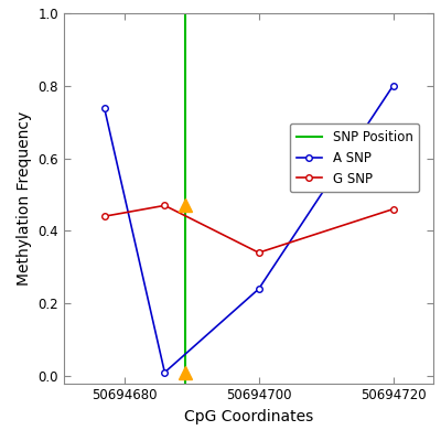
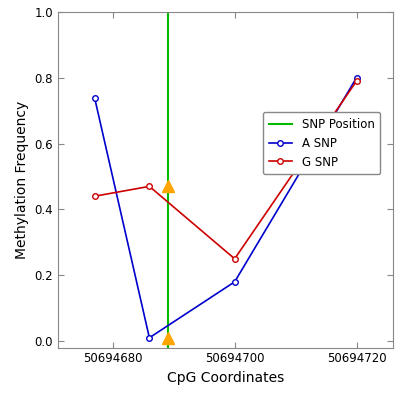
A SNP/50694700: 0.24 -> 0.18
G SNP/50694700: 0.34 -> 0.25
G SNP/50694720: 0.46 -> 0.79
